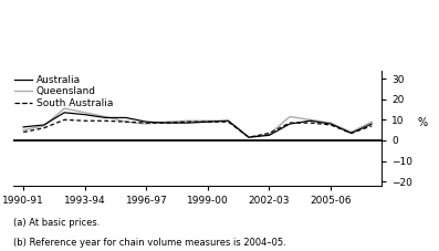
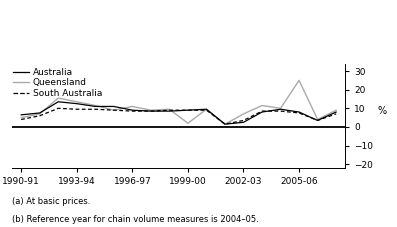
Queensland/1996-97: 8 -> 11
Queensland/1999-00: 10 -> 2
Queensland/2002-03: 3 -> 7
Queensland/2005-06: 8 -> 25
